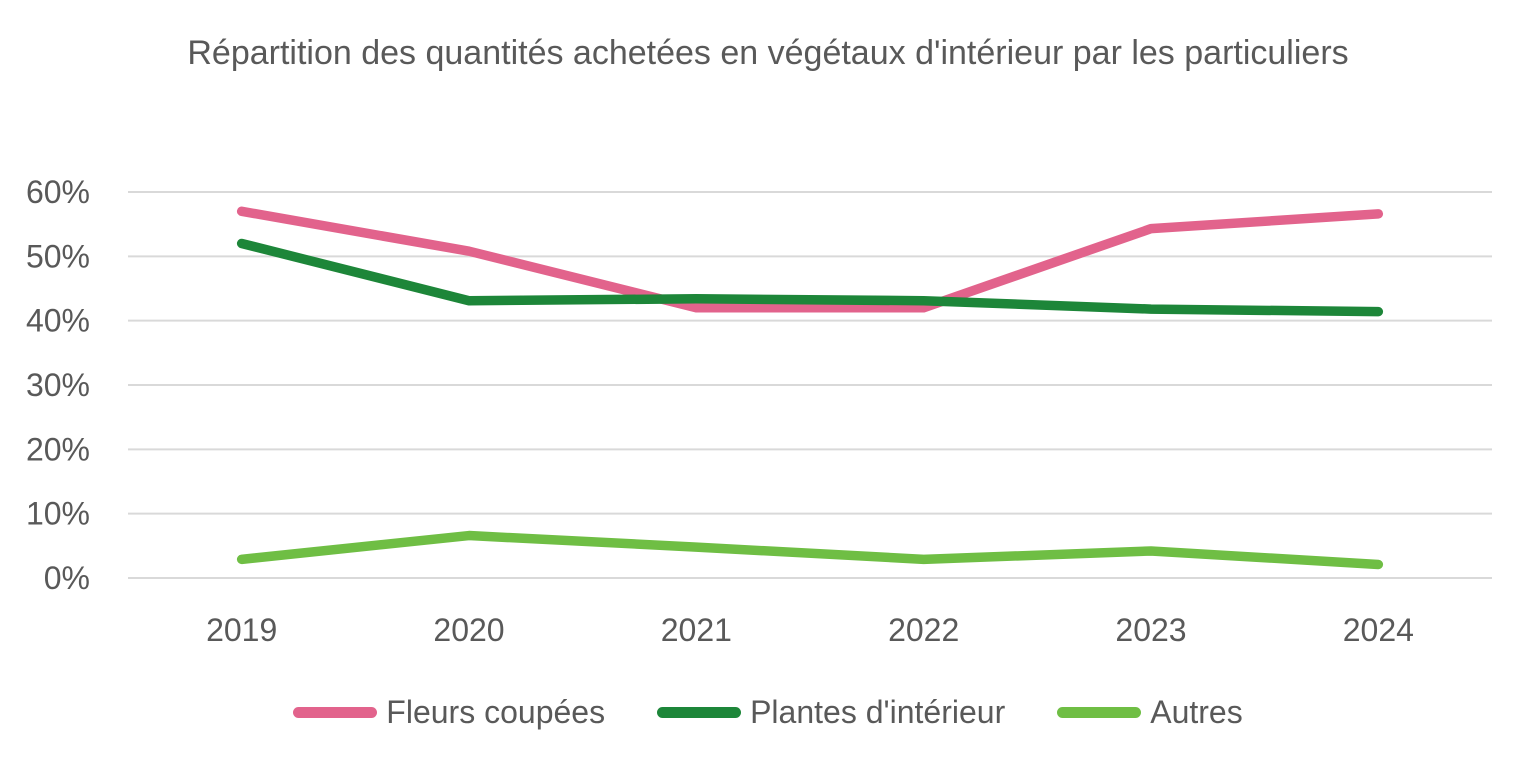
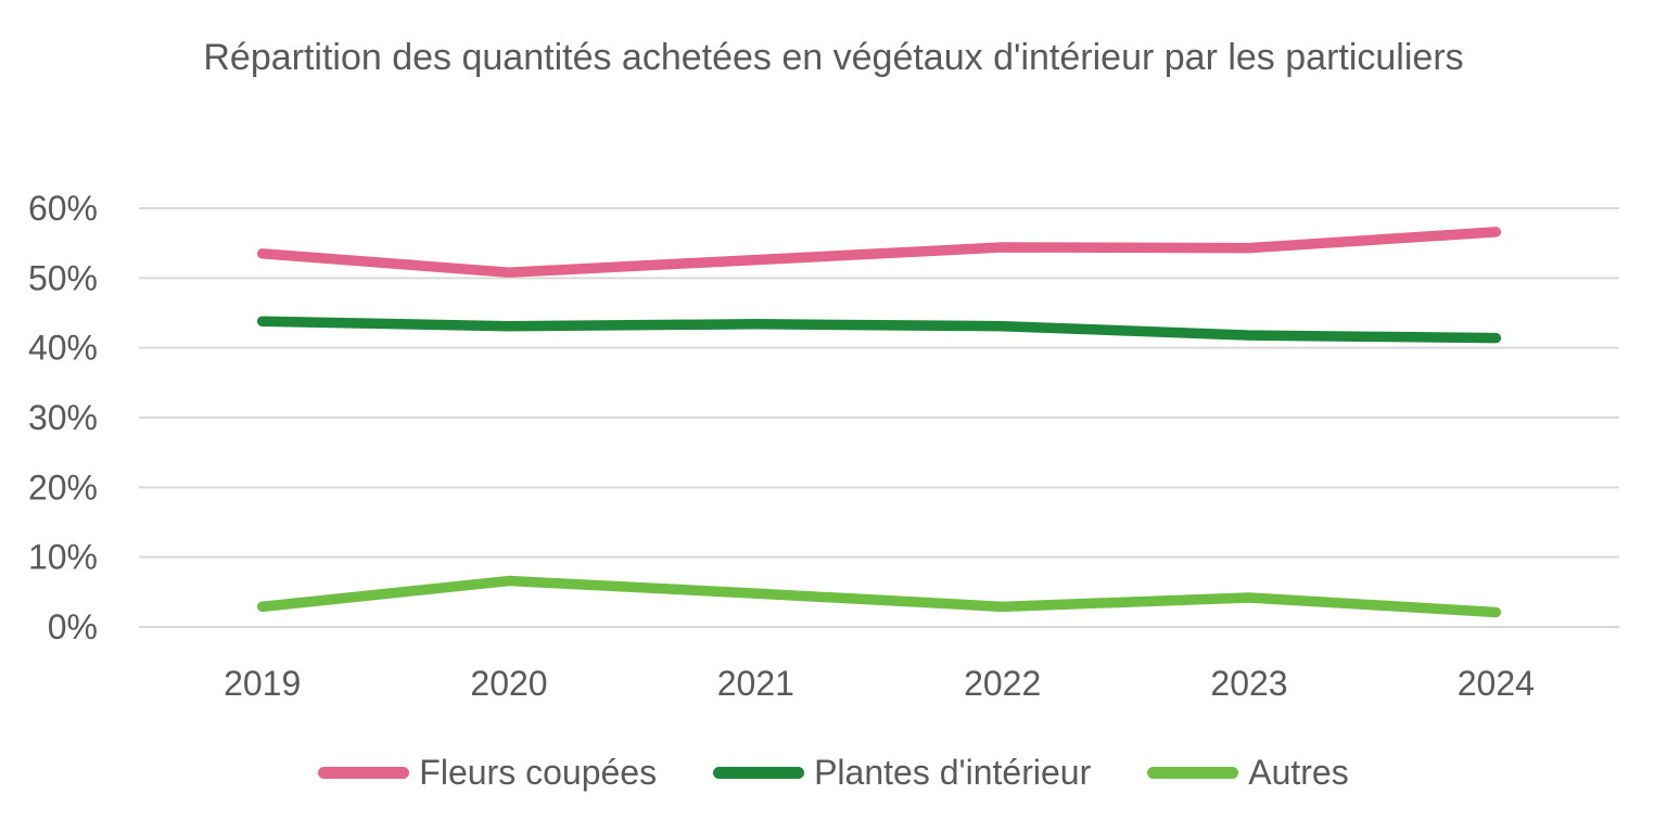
Fleurs coupées/2019: 57% -> 54%
Plantes d'intérieur/2019: 52% -> 44%
Fleurs coupées/2021: 42% -> 53%
Fleurs coupées/2022: 42% -> 54%
